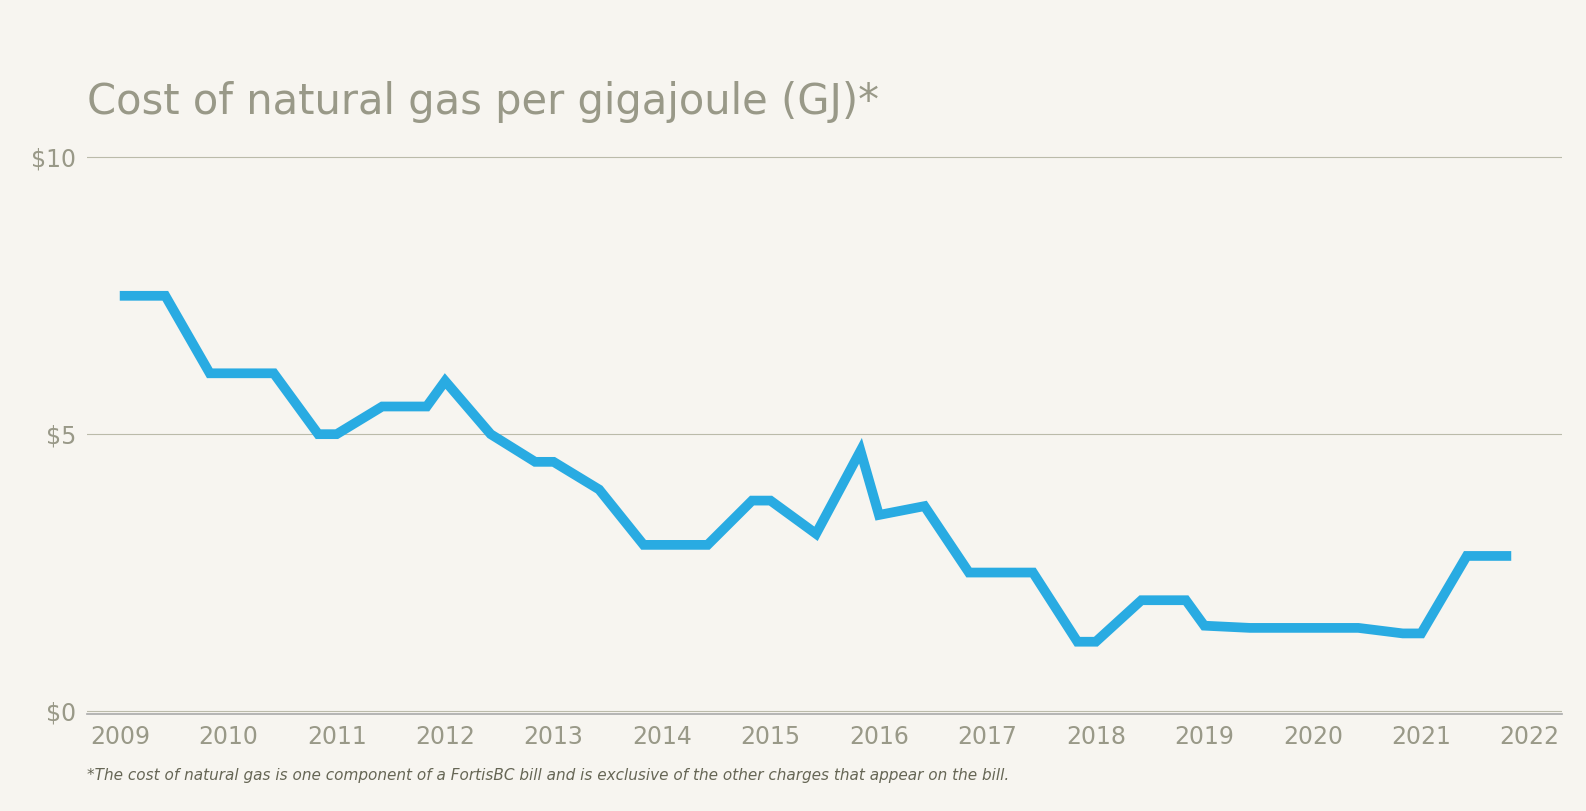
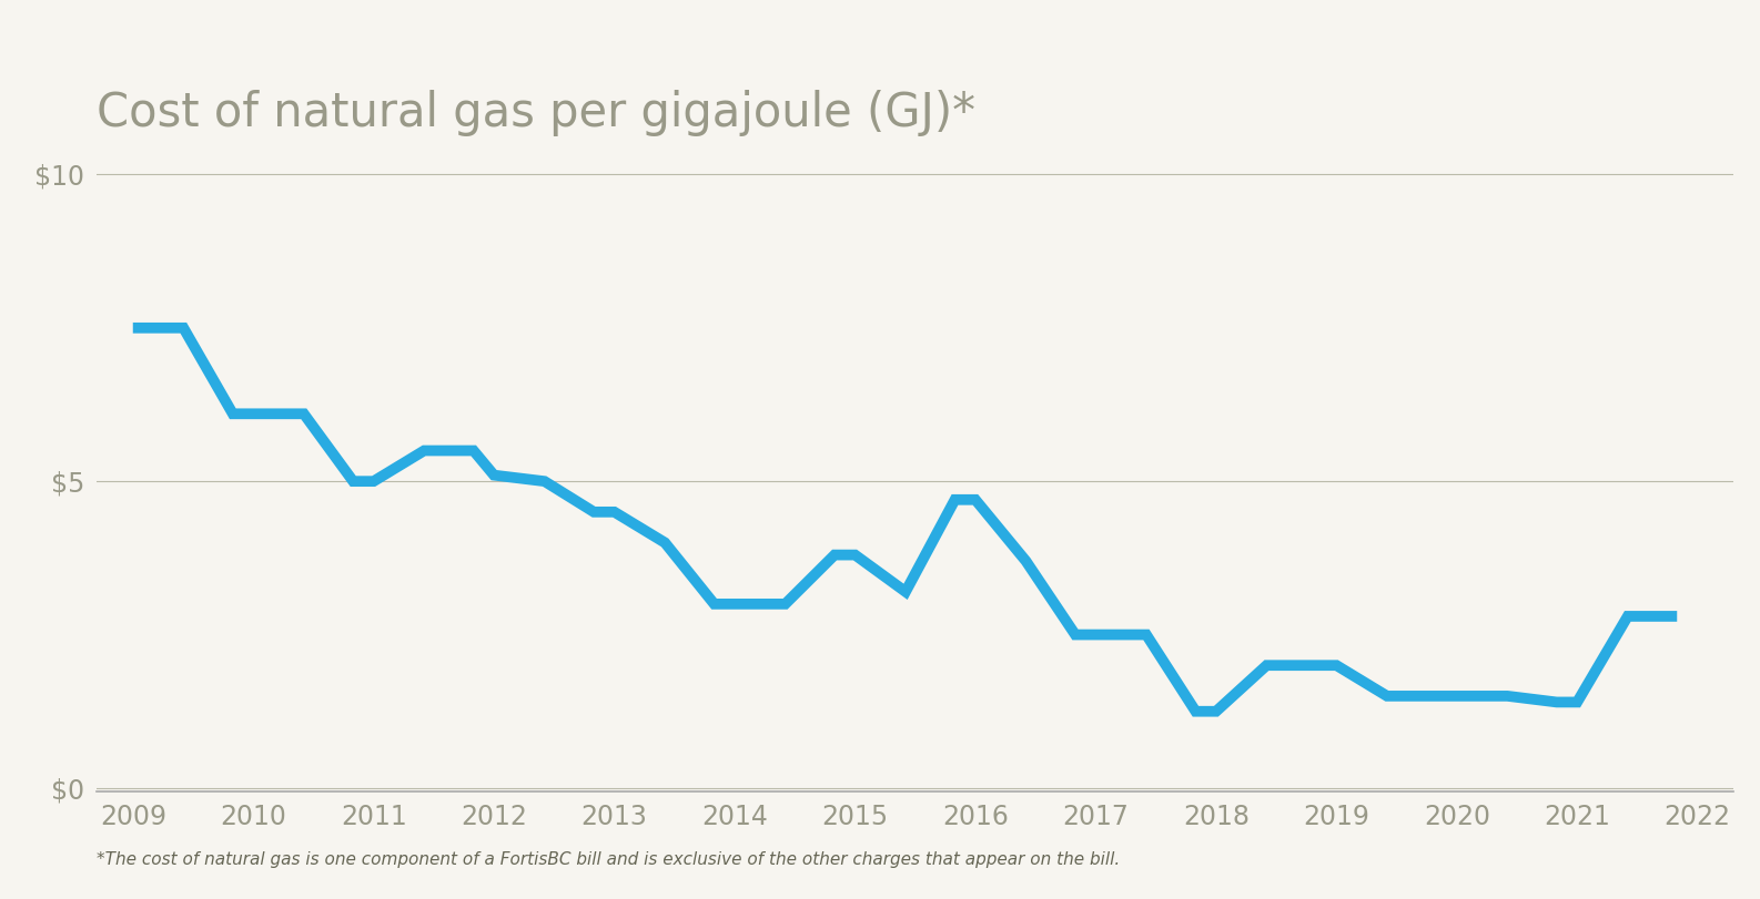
2012: $5.96 -> $5.10
2016: $3.54 -> $4.70
2019: $1.54 -> $2.00
